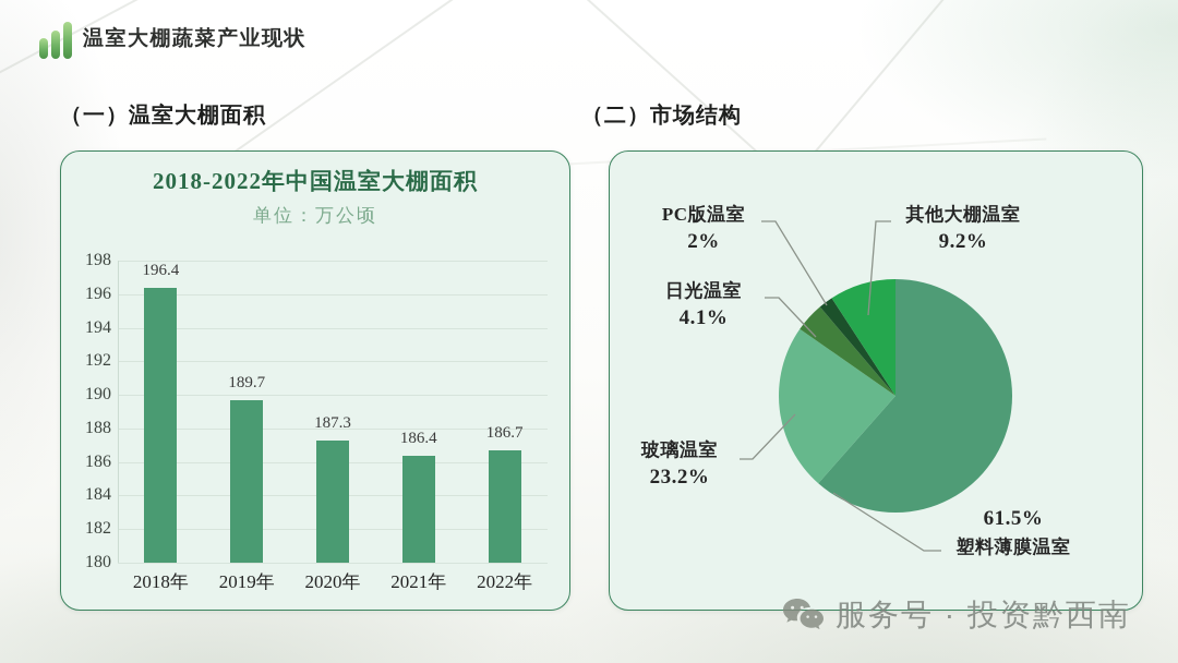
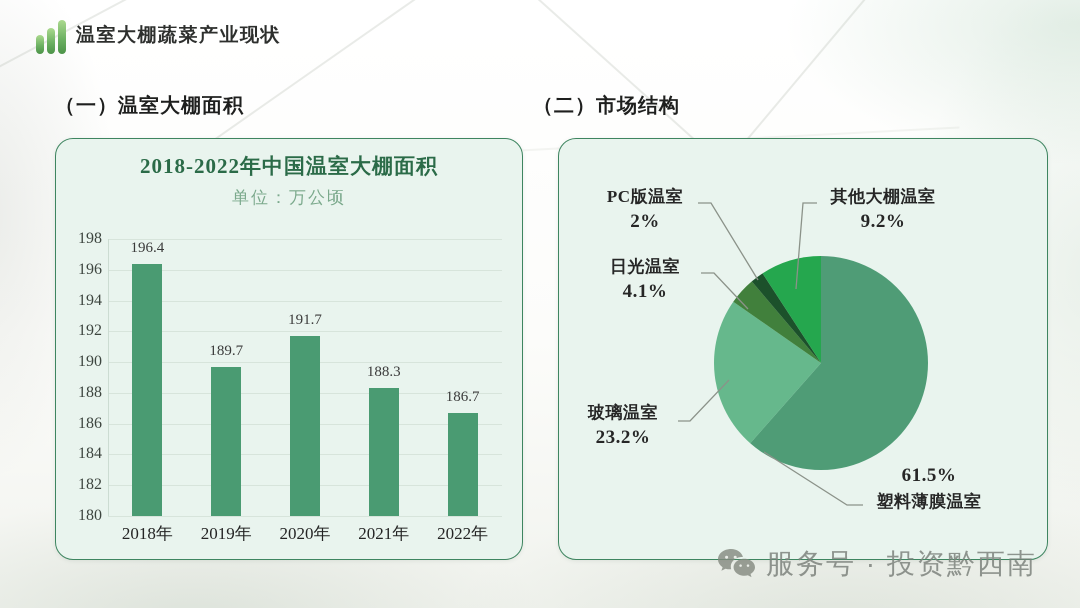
2018-2022年中国温室大棚面积/2020年: 187.3 -> 191.7
2018-2022年中国温室大棚面积/2021年: 186.4 -> 188.3
